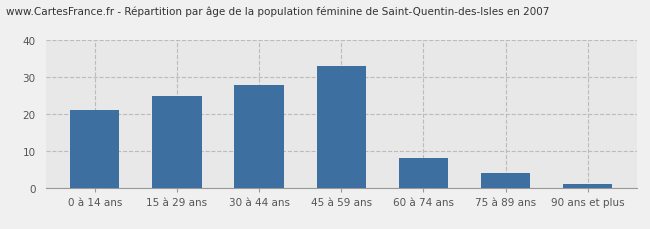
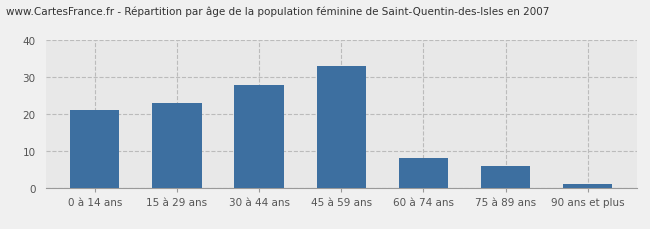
15 à 29 ans: 25 -> 23
75 à 89 ans: 4 -> 6
